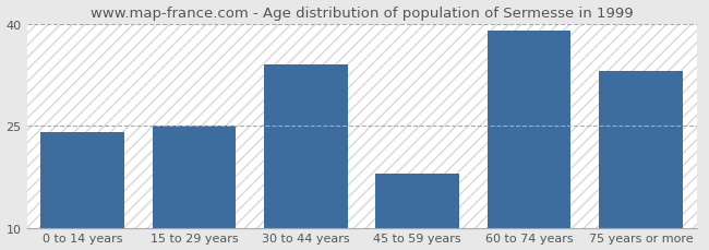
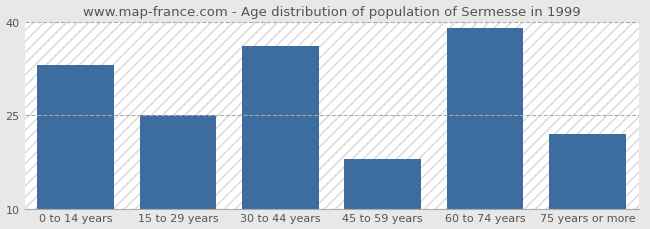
0 to 14 years: 24 -> 33
30 to 44 years: 34 -> 36
75 years or more: 33 -> 22
